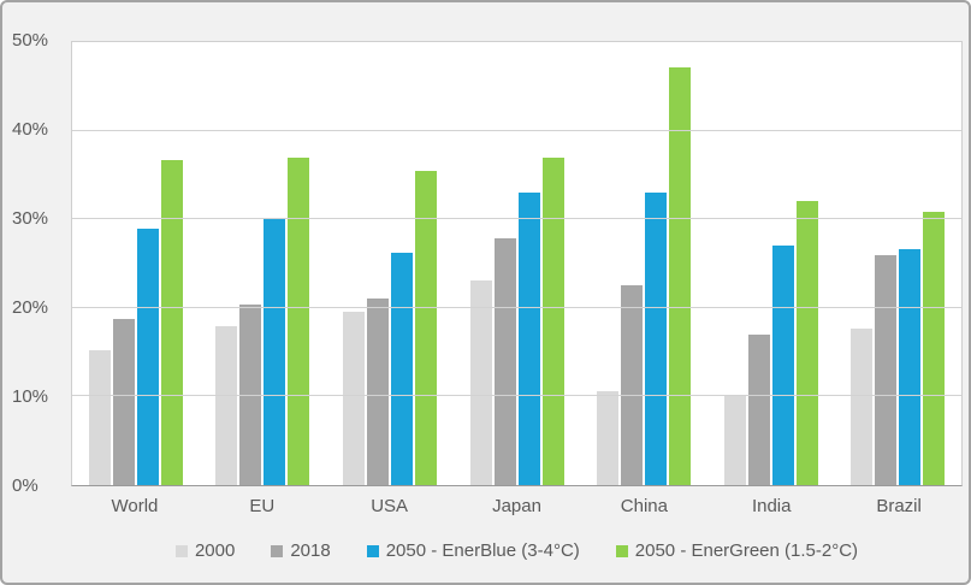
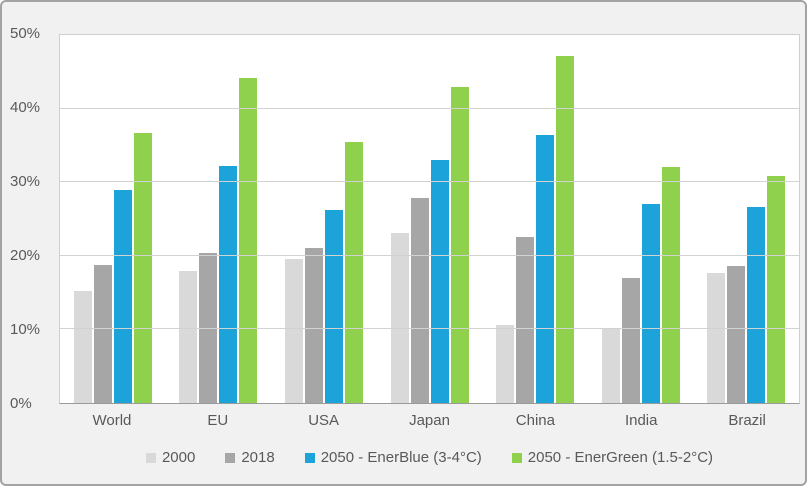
2050 - EnerBlue (3-4°C)/EU: 30% -> 32%
2050 - EnerGreen (1.5-2°C)/EU: 37% -> 44%
2050 - EnerGreen (1.5-2°C)/Japan: 37% -> 43%
2050 - EnerBlue (3-4°C)/China: 33% -> 36%
2018/Brazil: 26% -> 19%
